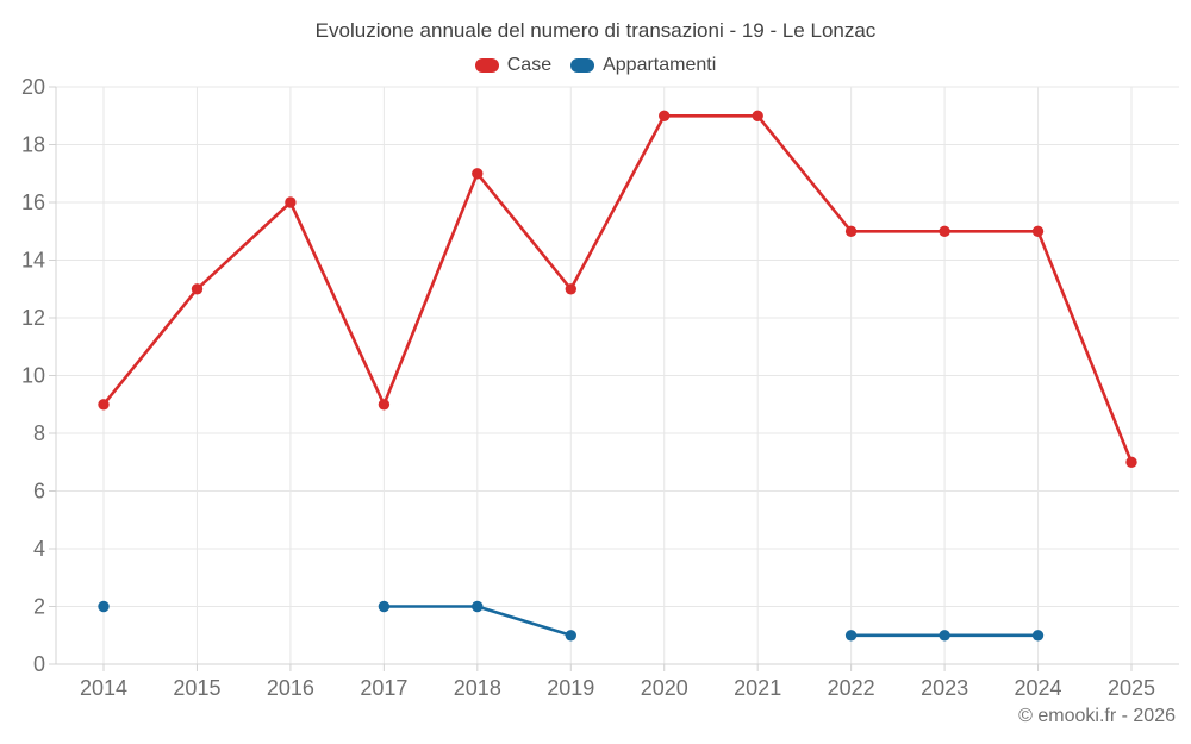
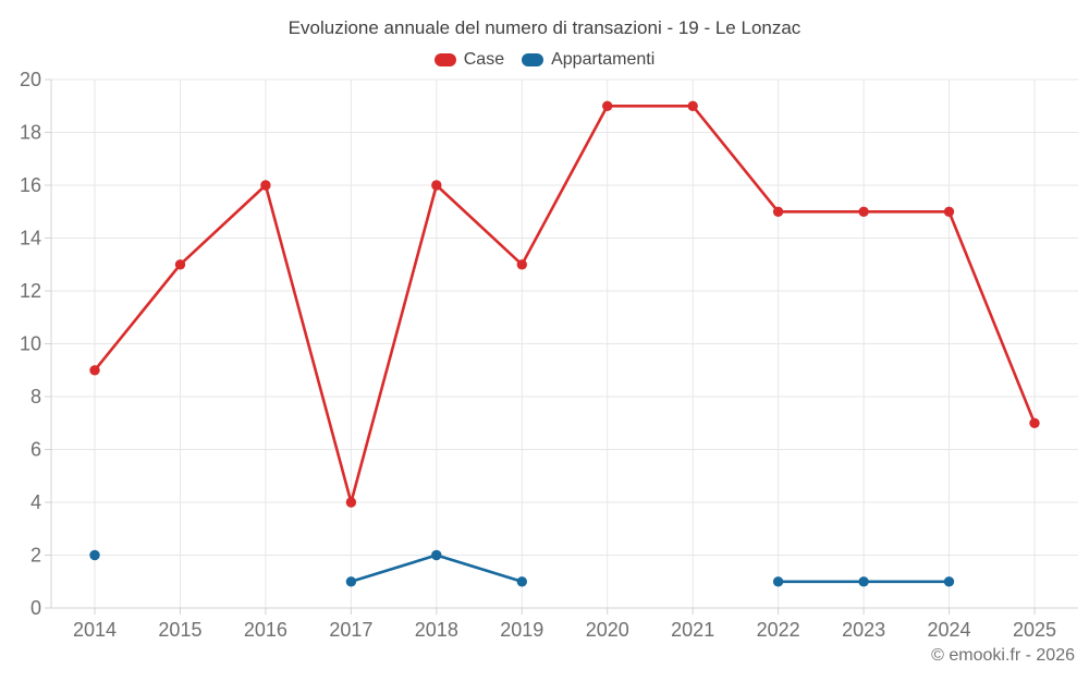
Case/2017: 9 -> 4
Appartamenti/2017: 2 -> 1
Case/2018: 17 -> 16
